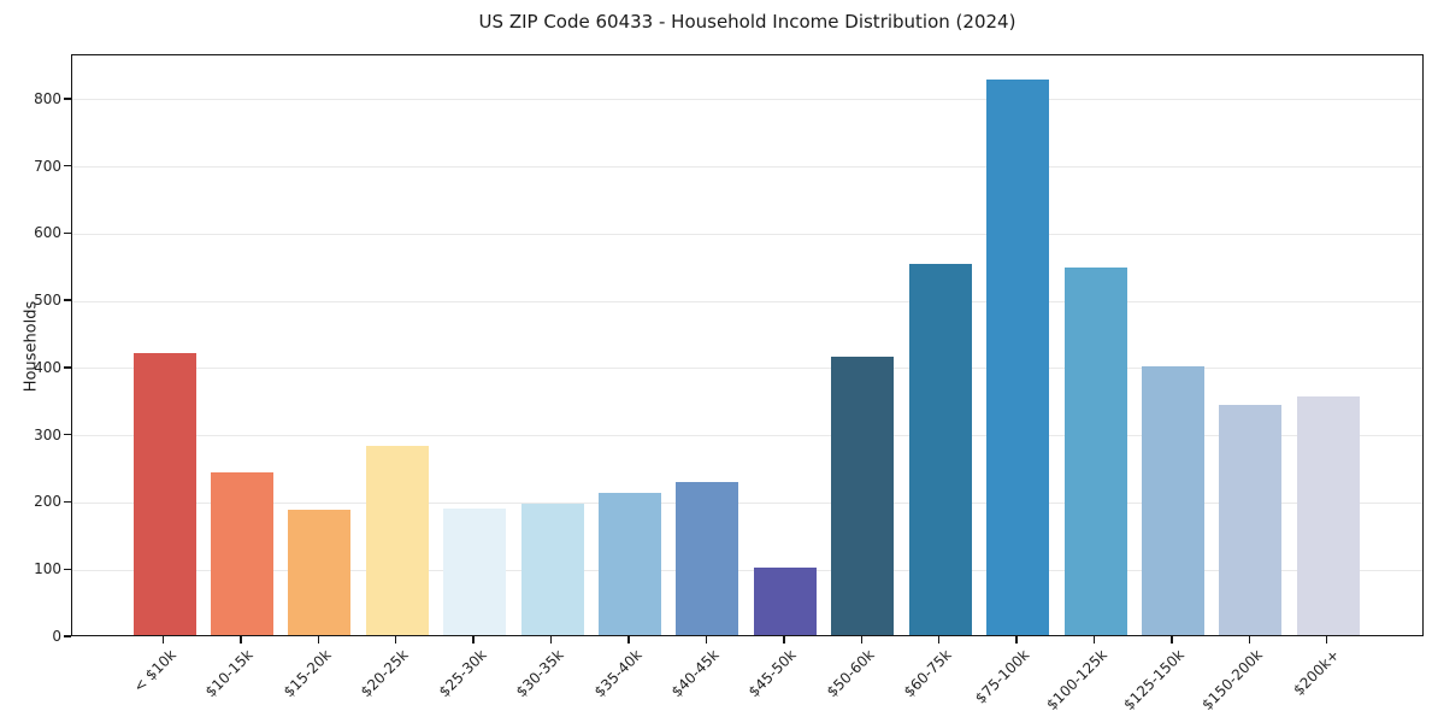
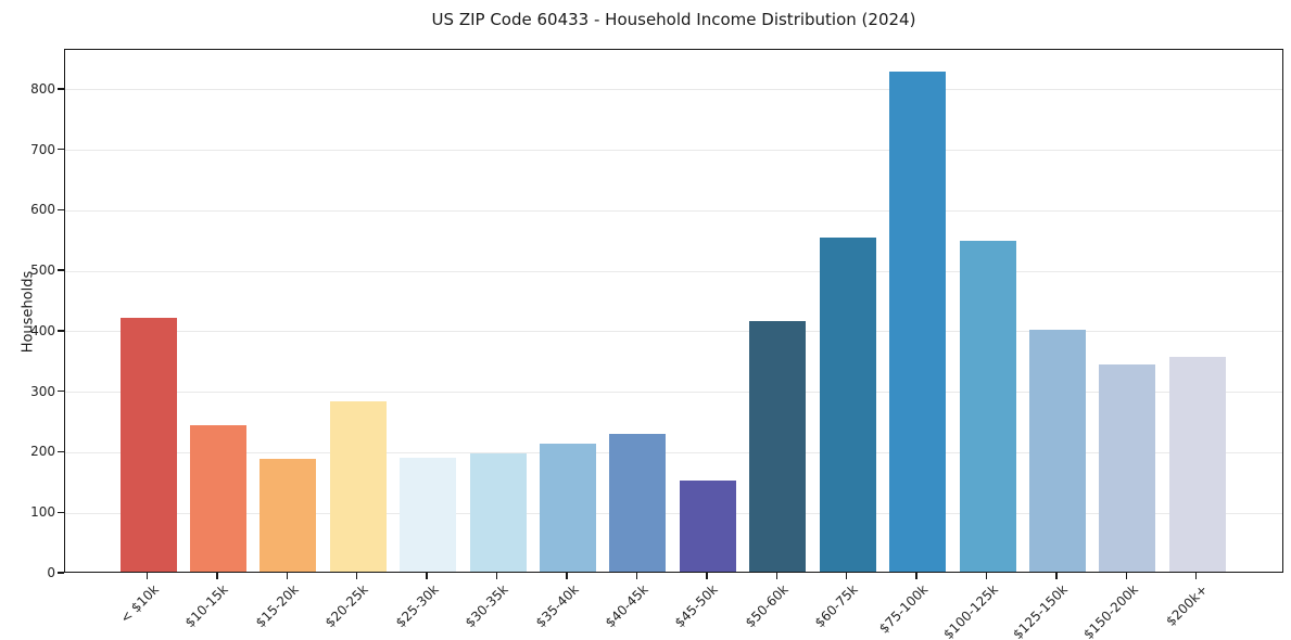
$45-50k: 100 -> 150
